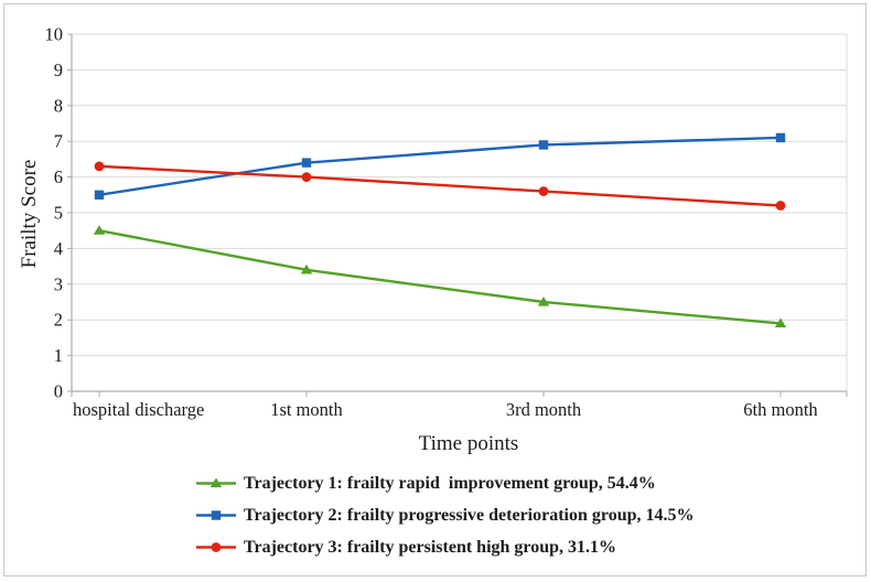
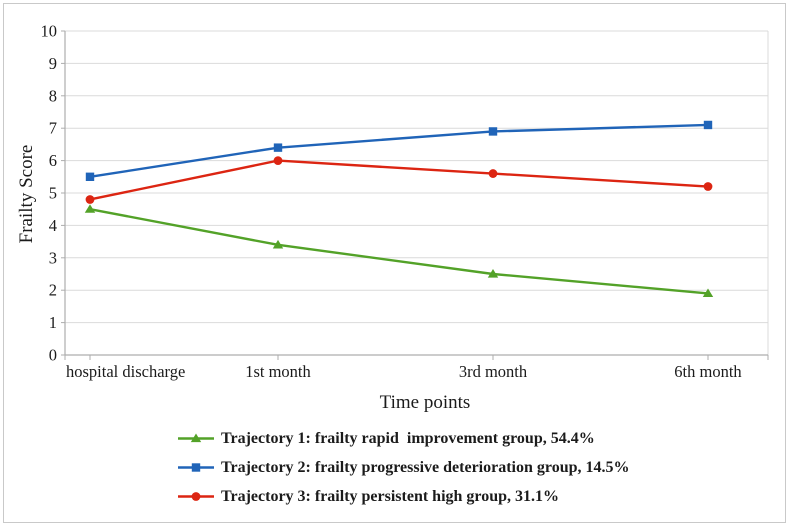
Trajectory 3: frailty persistent high group, 31.1%/hospital discharge: 6.3 -> 4.8
